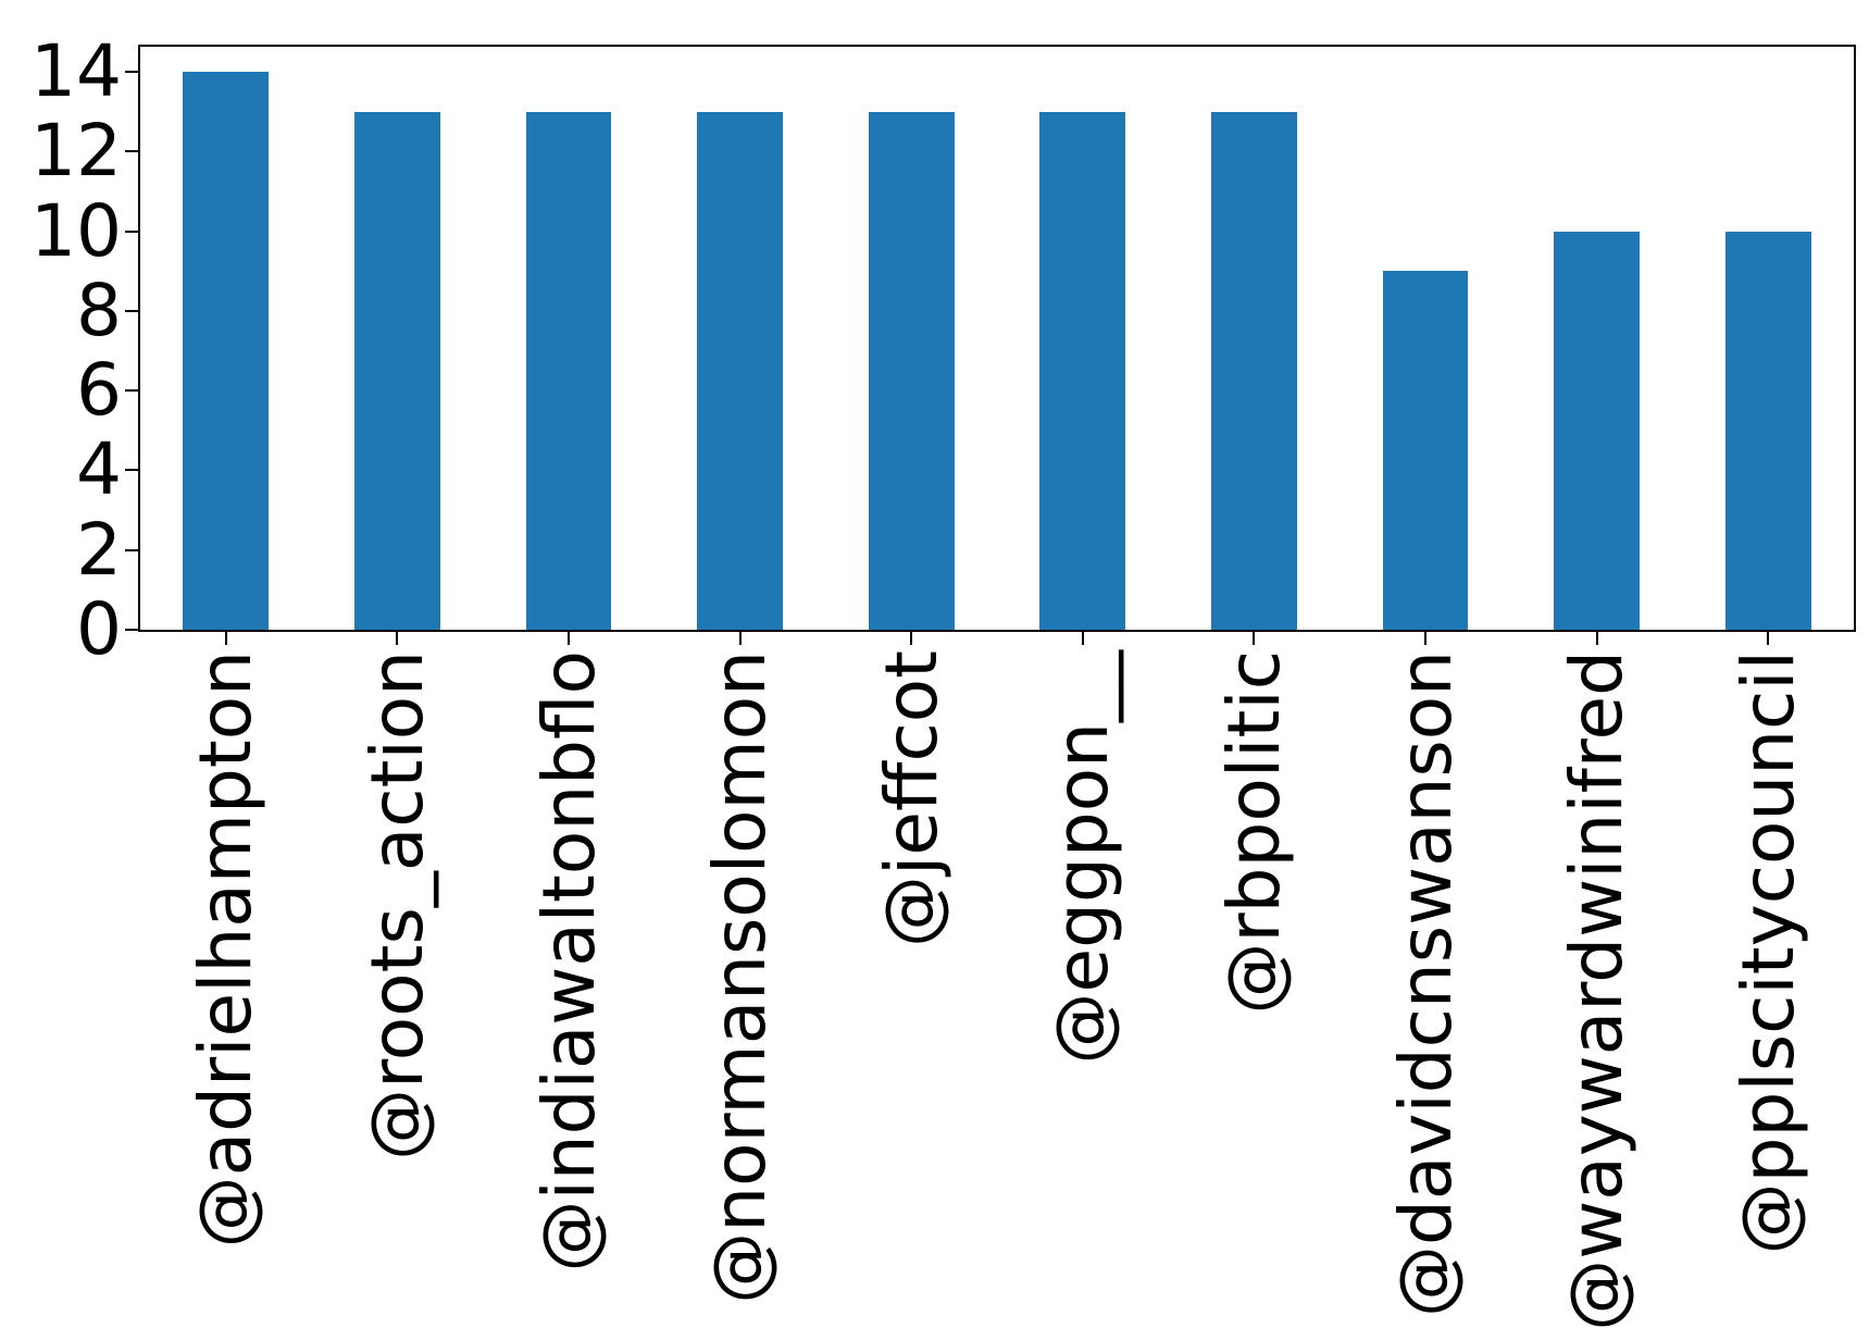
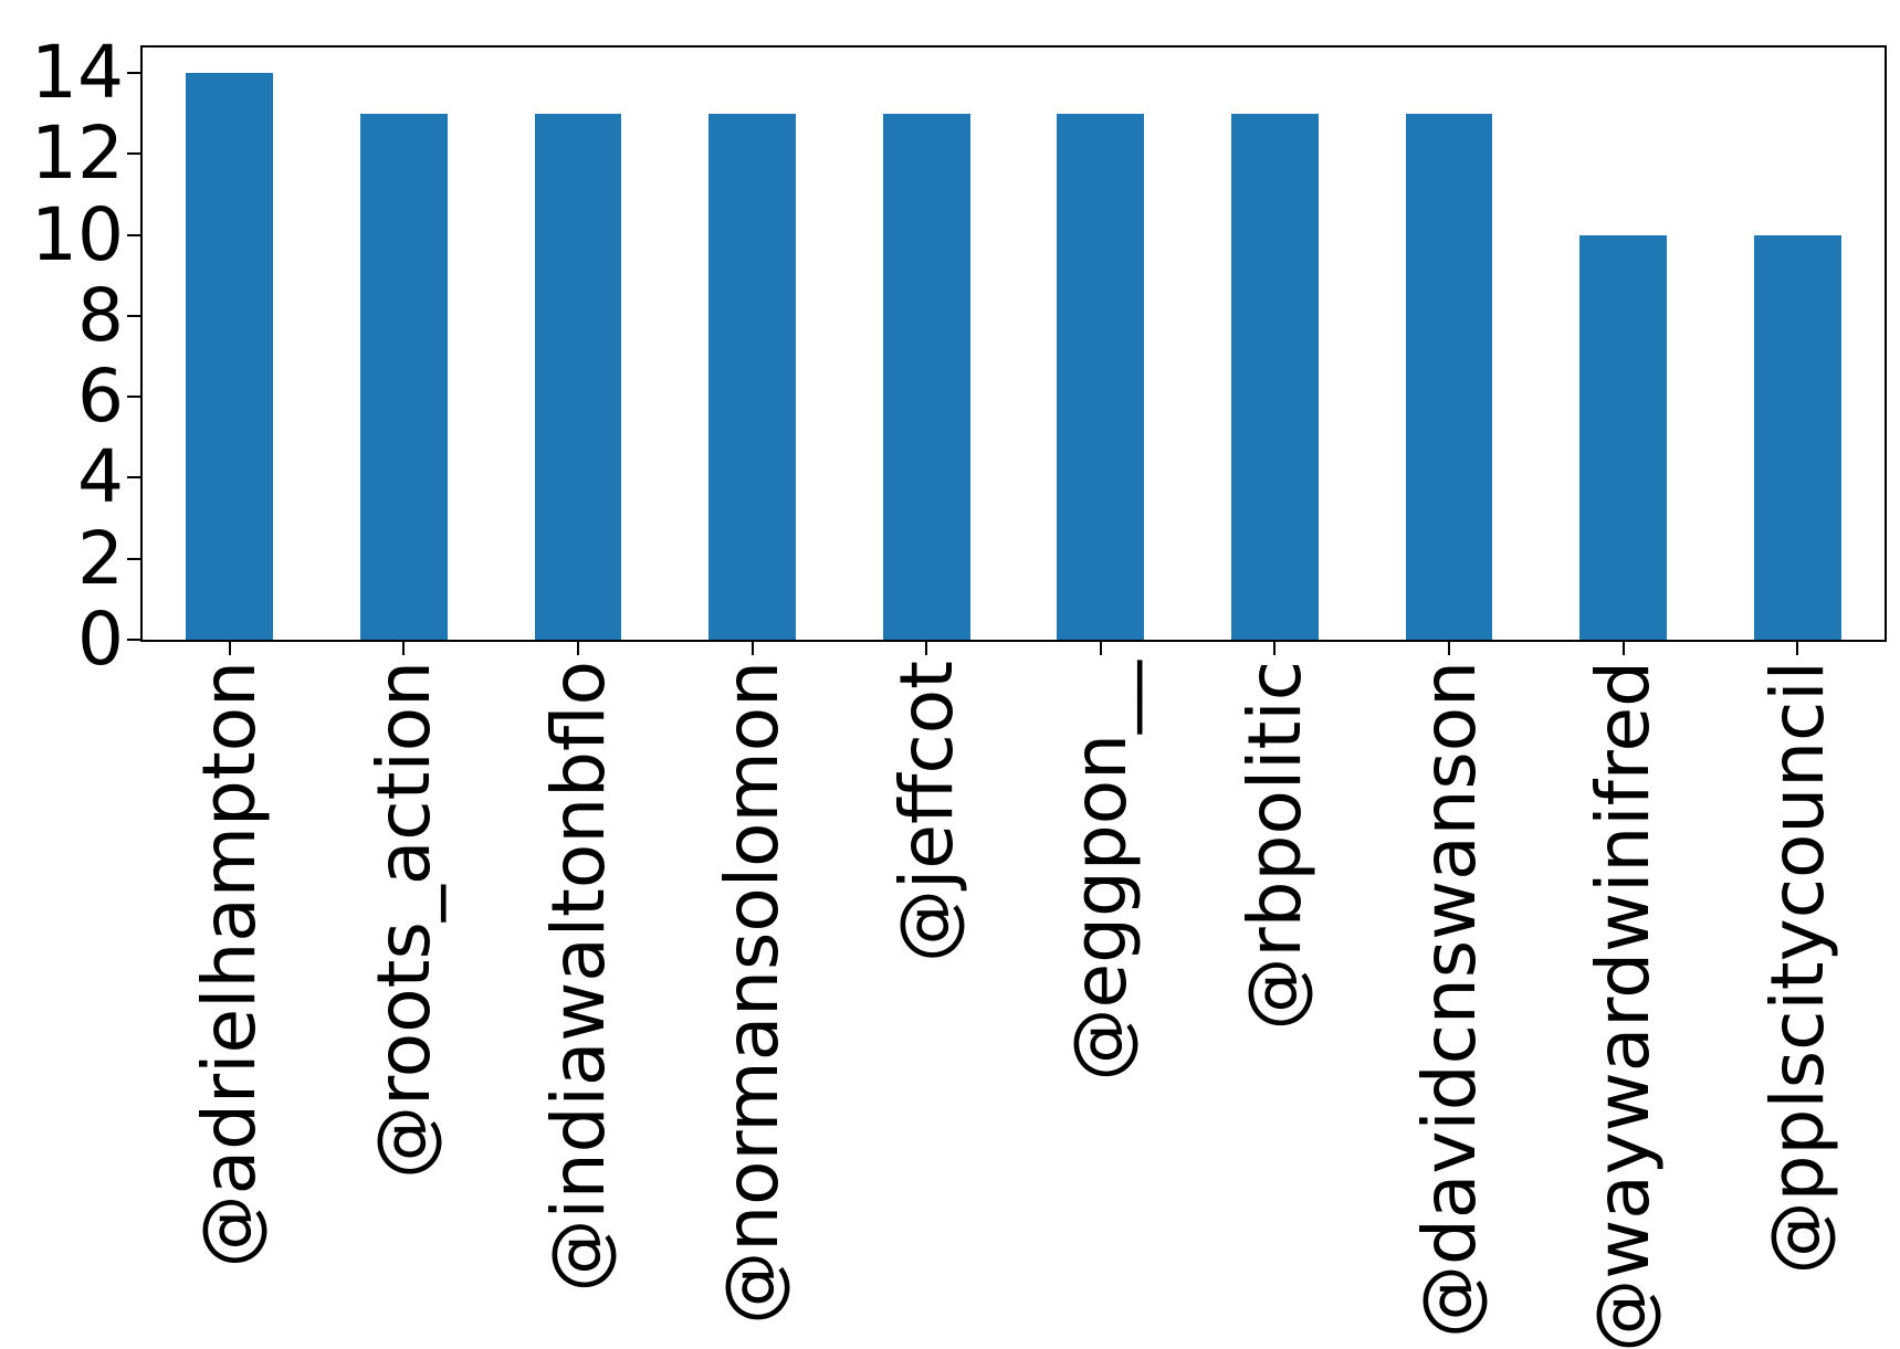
@davidcnswanson: 9 -> 13
